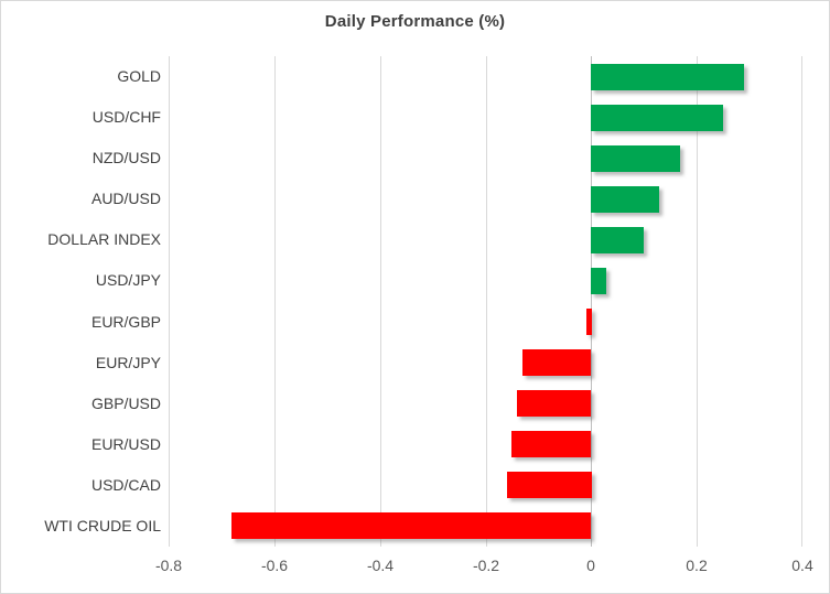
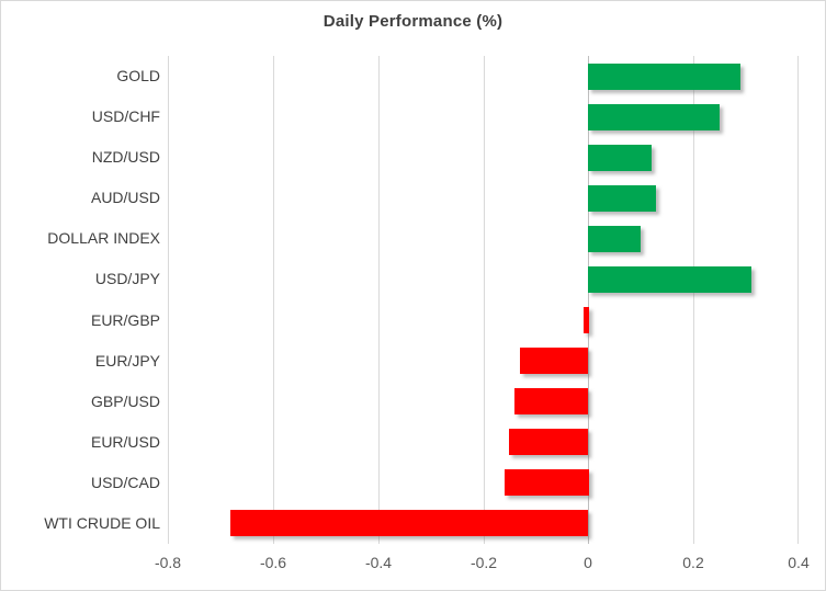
NZD/USD: 0.17 -> 0.12
USD/JPY: 0.03 -> 0.31
